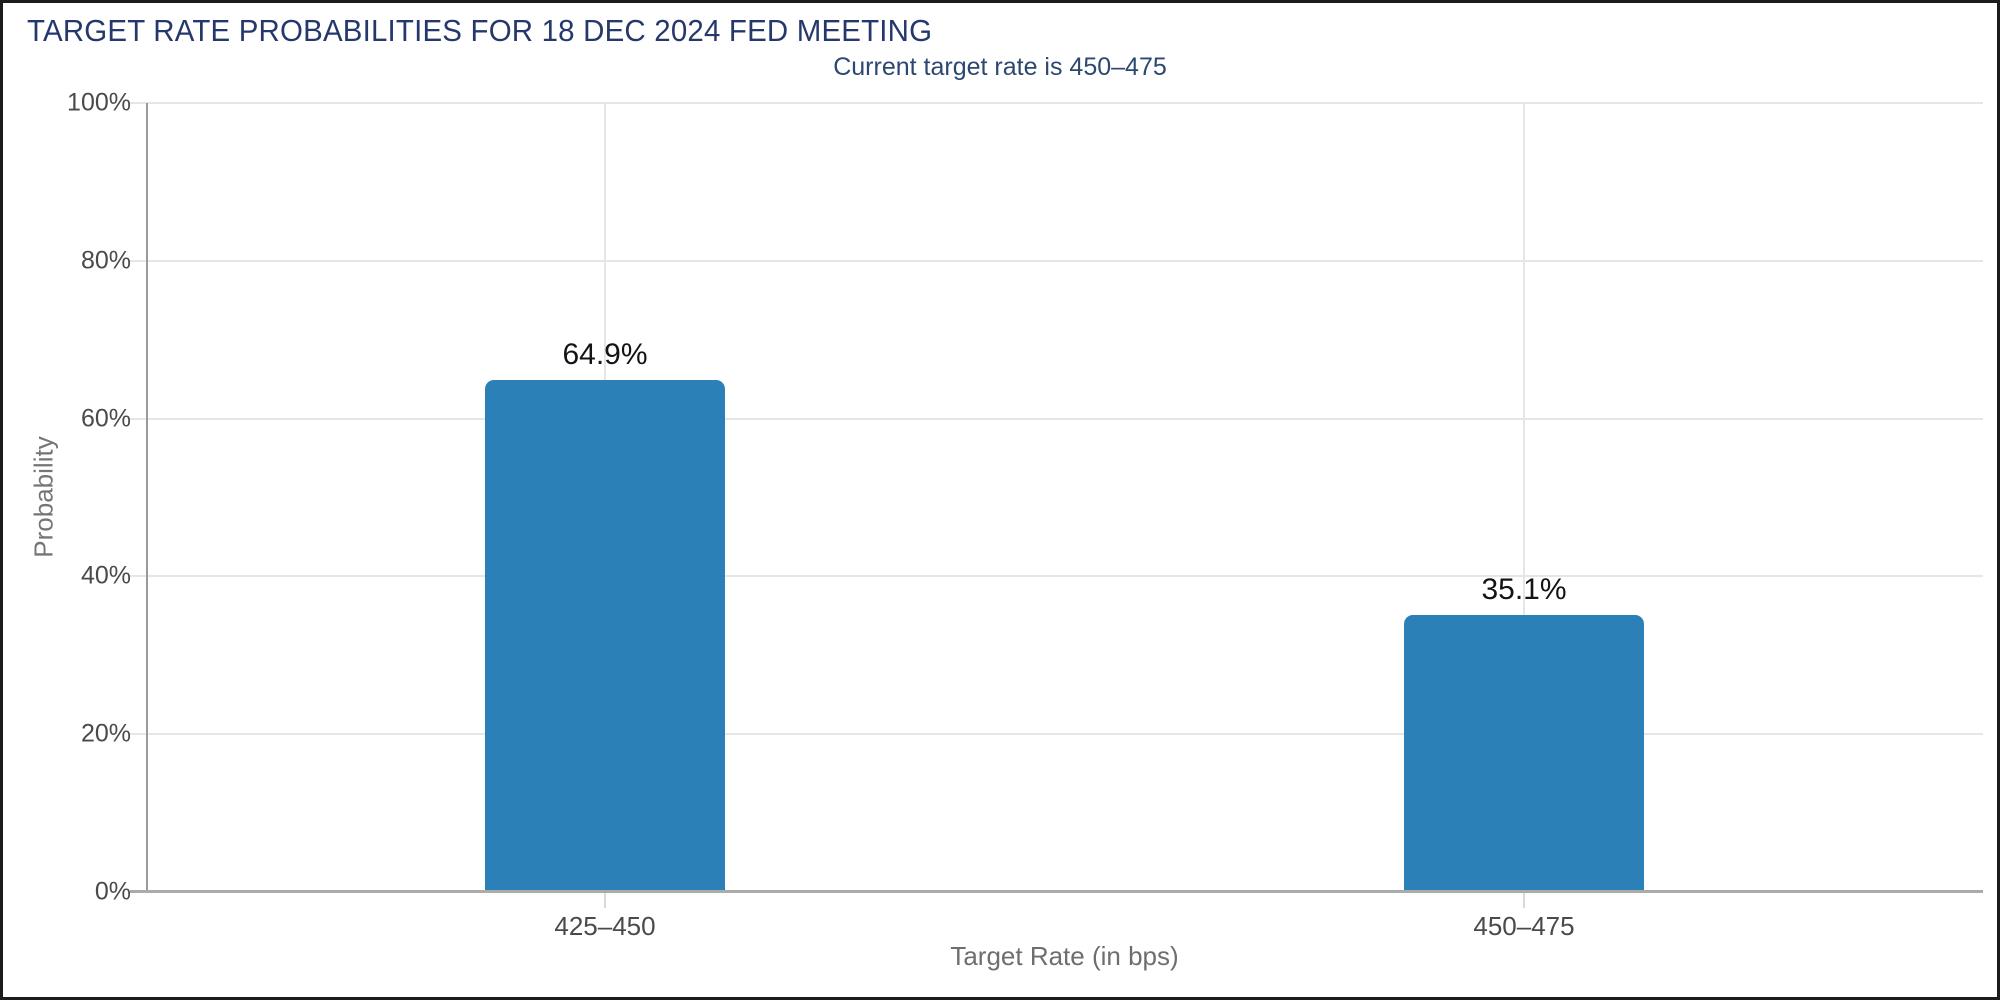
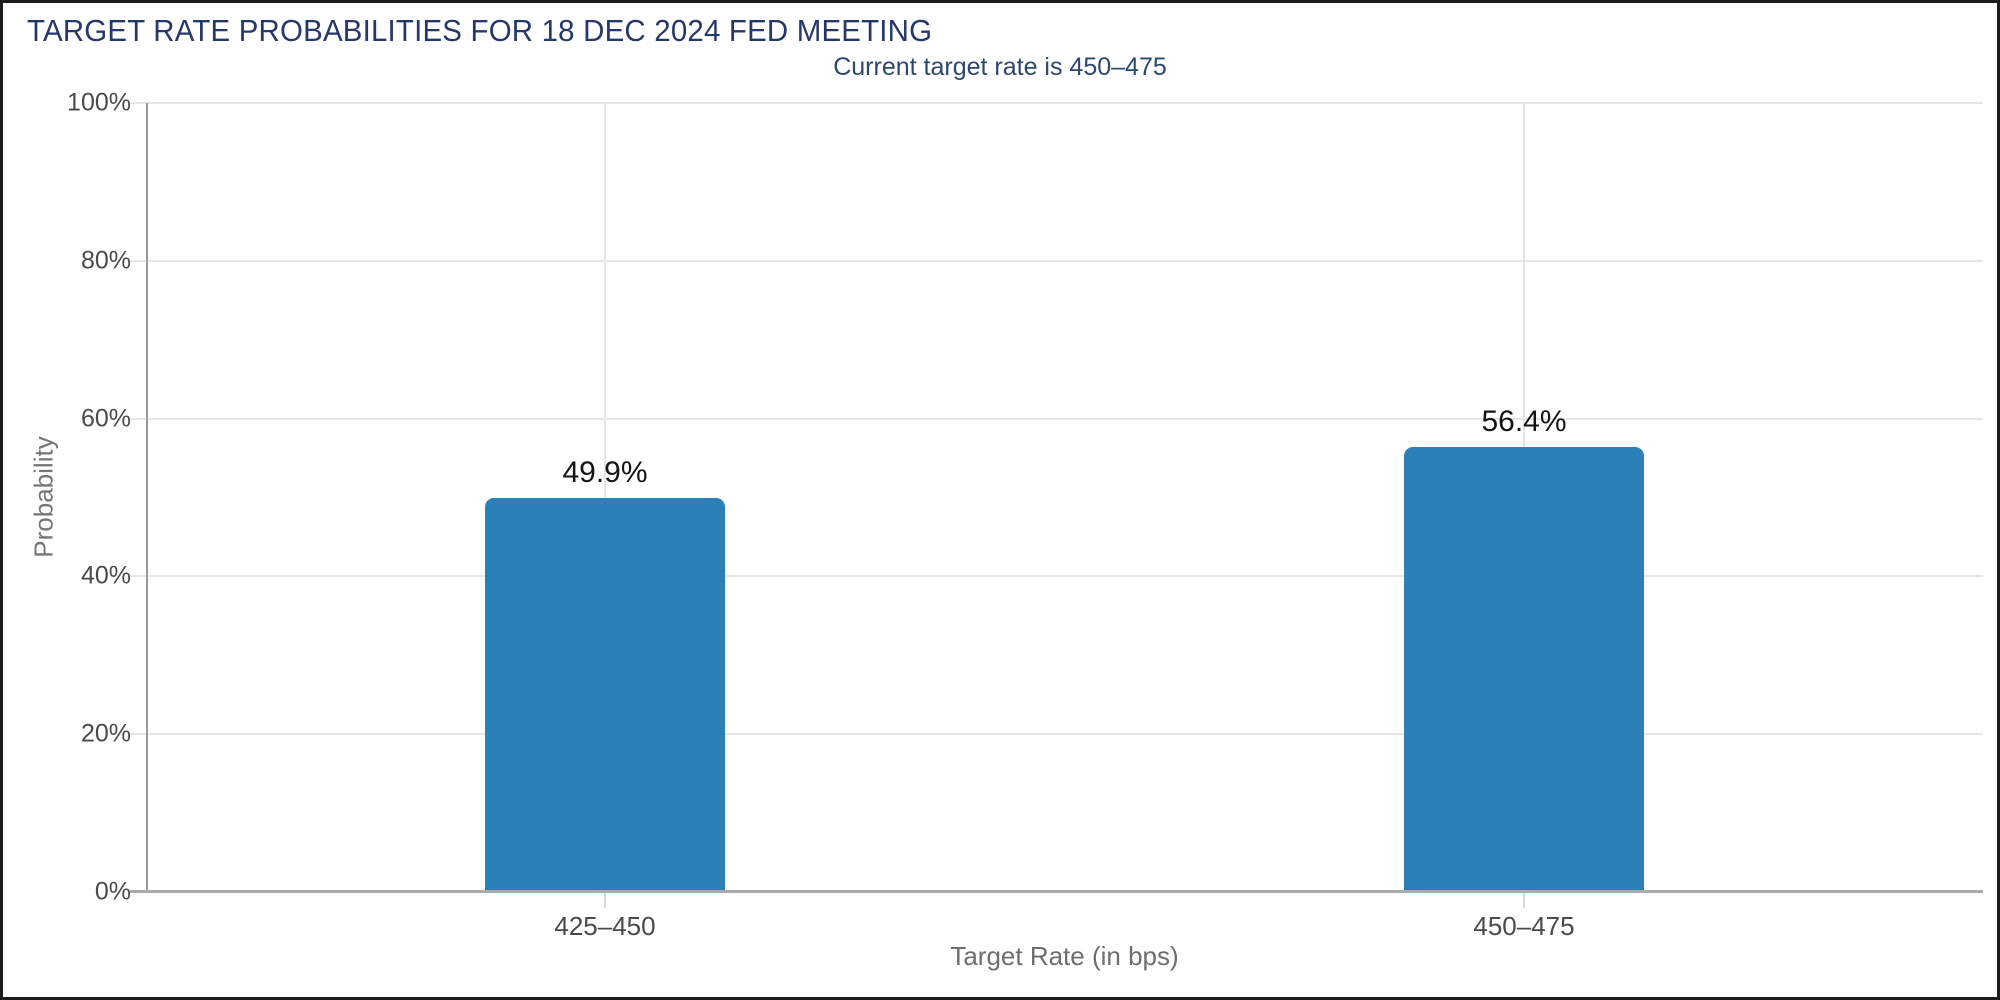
425–450: 64.9% -> 49.9%
450–475: 35.1% -> 56.4%
